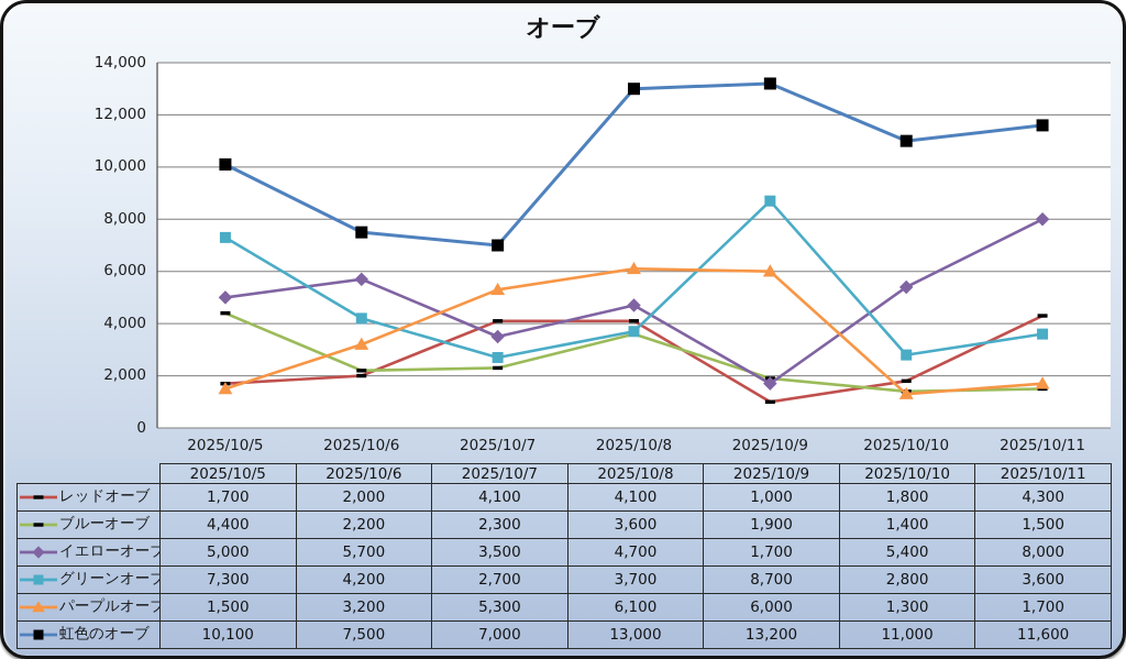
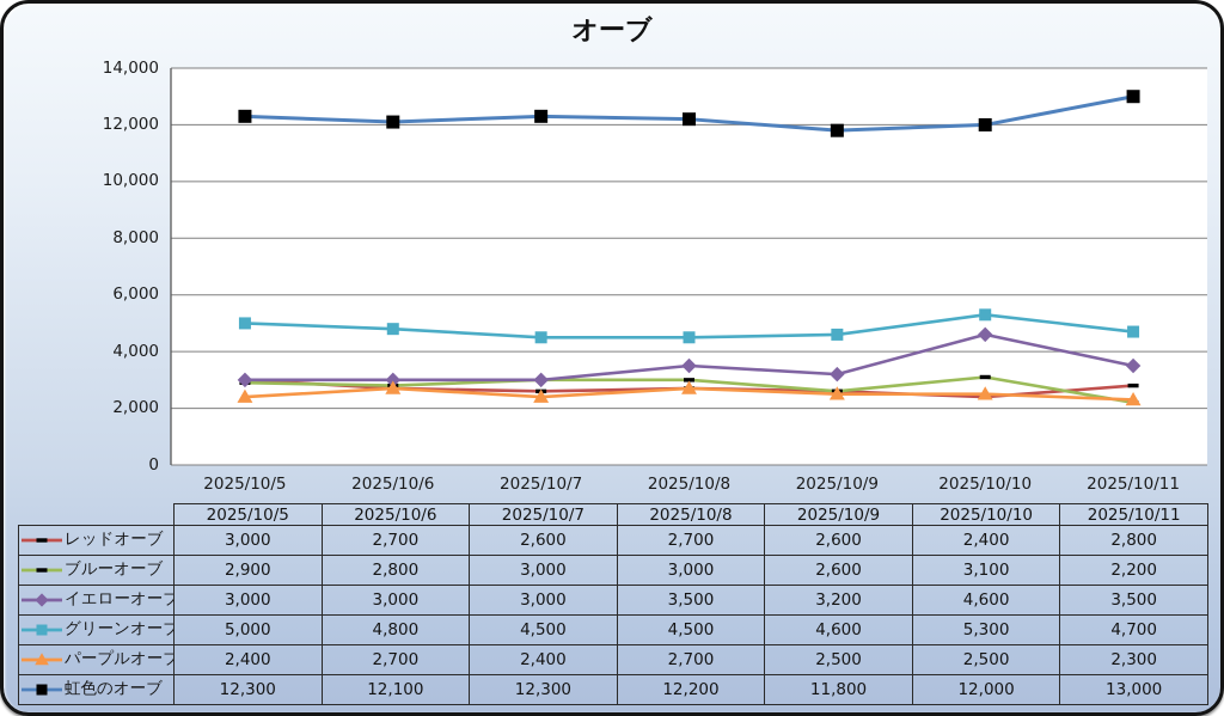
レッドオーブ/2025/10/5: 1,700 -> 3,000
ブルーオーブ/2025/10/5: 4,400 -> 2,900
イエローオーブ/2025/10/5: 5,000 -> 3,000
グリーンオーブ/2025/10/5: 7,300 -> 5,000
パープルオーブ/2025/10/5: 1,500 -> 2,400
虹色のオーブ/2025/10/5: 10,100 -> 12,300
レッドオーブ/2025/10/6: 2,000 -> 2,700
ブルーオーブ/2025/10/6: 2,200 -> 2,800
イエローオーブ/2025/10/6: 5,700 -> 3,000
グリーンオーブ/2025/10/6: 4,200 -> 4,800
パープルオーブ/2025/10/6: 3,200 -> 2,700
虹色のオーブ/2025/10/6: 7,500 -> 12,100
レッドオーブ/2025/10/7: 4,100 -> 2,600
ブルーオーブ/2025/10/7: 2,300 -> 3,000
イエローオーブ/2025/10/7: 3,500 -> 3,000
グリーンオーブ/2025/10/7: 2,700 -> 4,500
パープルオーブ/2025/10/7: 5,300 -> 2,400
虹色のオーブ/2025/10/7: 7,000 -> 12,300
レッドオーブ/2025/10/8: 4,100 -> 2,700
ブルーオーブ/2025/10/8: 3,600 -> 3,000
イエローオーブ/2025/10/8: 4,700 -> 3,500
グリーンオーブ/2025/10/8: 3,700 -> 4,500
パープルオーブ/2025/10/8: 6,100 -> 2,700
虹色のオーブ/2025/10/8: 13,000 -> 12,200
レッドオーブ/2025/10/9: 1,000 -> 2,600
ブルーオーブ/2025/10/9: 1,900 -> 2,600
イエローオーブ/2025/10/9: 1,700 -> 3,200
グリーンオーブ/2025/10/9: 8,700 -> 4,600
パープルオーブ/2025/10/9: 6,000 -> 2,500
虹色のオーブ/2025/10/9: 13,200 -> 11,800
レッドオーブ/2025/10/10: 1,800 -> 2,400
ブルーオーブ/2025/10/10: 1,400 -> 3,100
イエローオーブ/2025/10/10: 5,400 -> 4,600
グリーンオーブ/2025/10/10: 2,800 -> 5,300
パープルオーブ/2025/10/10: 1,300 -> 2,500
虹色のオーブ/2025/10/10: 11,000 -> 12,000
レッドオーブ/2025/10/11: 4,300 -> 2,800
ブルーオーブ/2025/10/11: 1,500 -> 2,200
イエローオーブ/2025/10/11: 8,000 -> 3,500
グリーンオーブ/2025/10/11: 3,600 -> 4,700
パープルオーブ/2025/10/11: 1,700 -> 2,300
虹色のオーブ/2025/10/11: 11,600 -> 13,000
